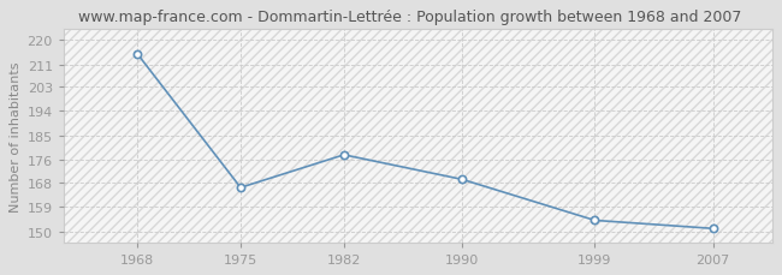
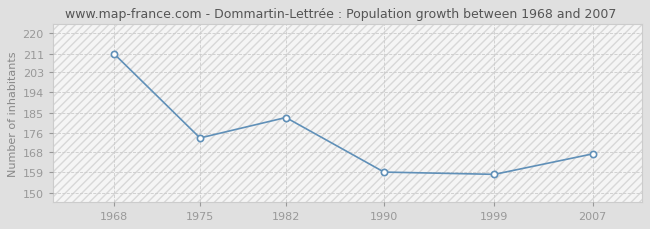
1968: 215 -> 211
1975: 166 -> 174
1982: 178 -> 183
1990: 169 -> 159
1999: 154 -> 158
2007: 151 -> 167
